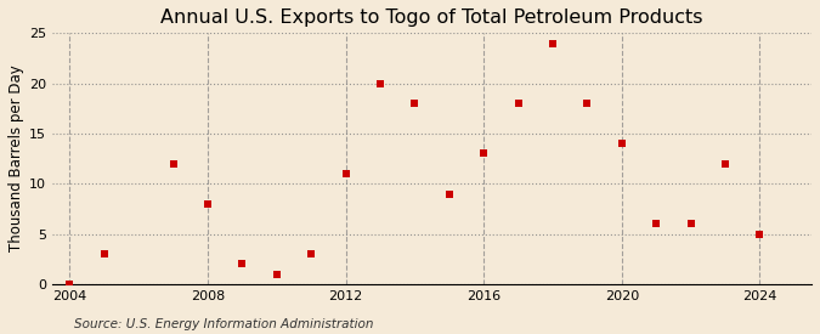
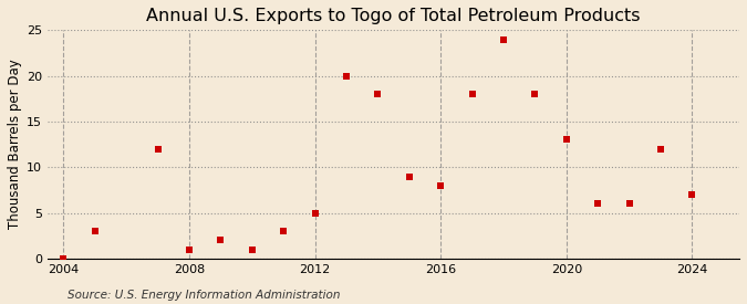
2008: 8 -> 1
2012: 11 -> 5
2016: 13 -> 8
2020: 14 -> 13
2024: 5 -> 7
